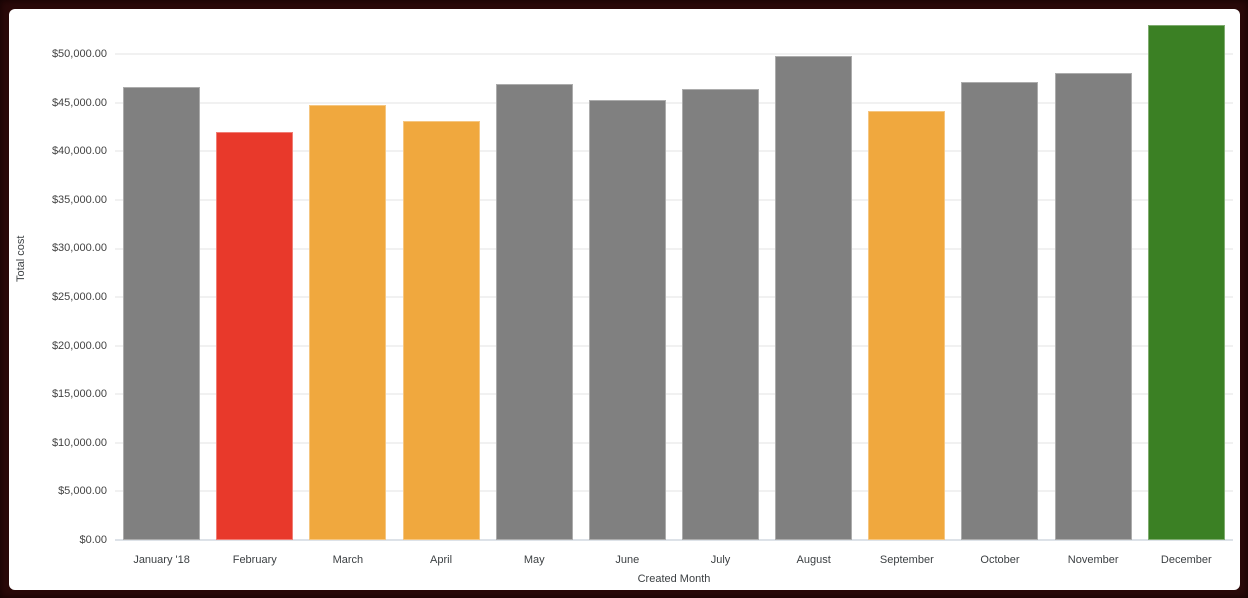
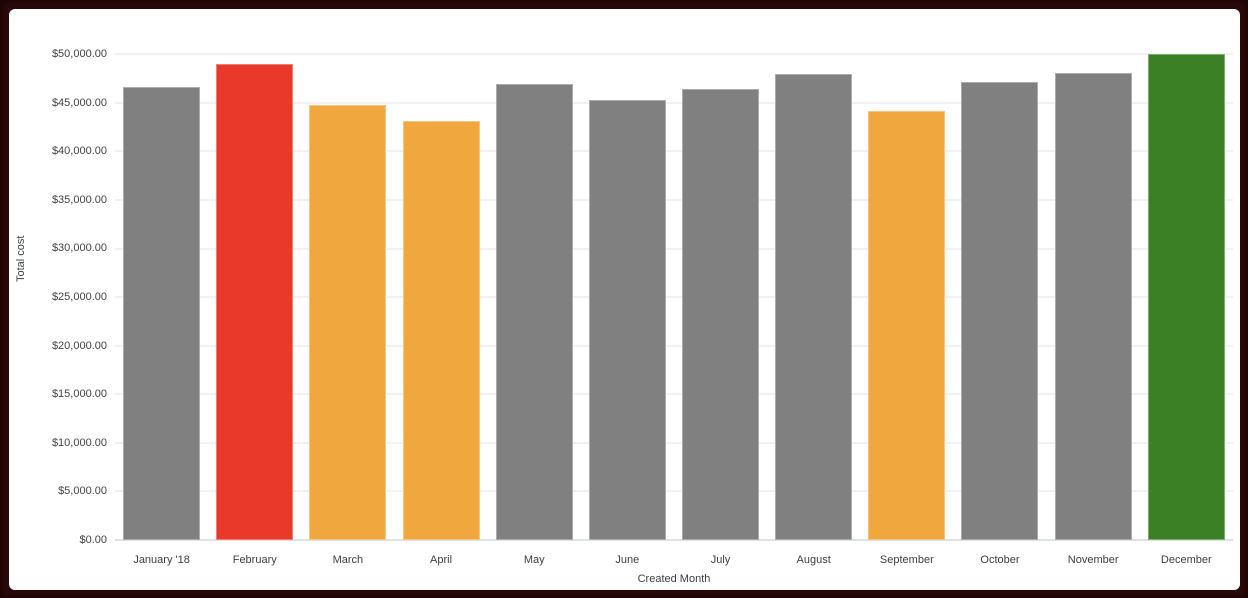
February: $42000 -> $49000
August: $50000 -> $48000
December: $53000 -> $50000
